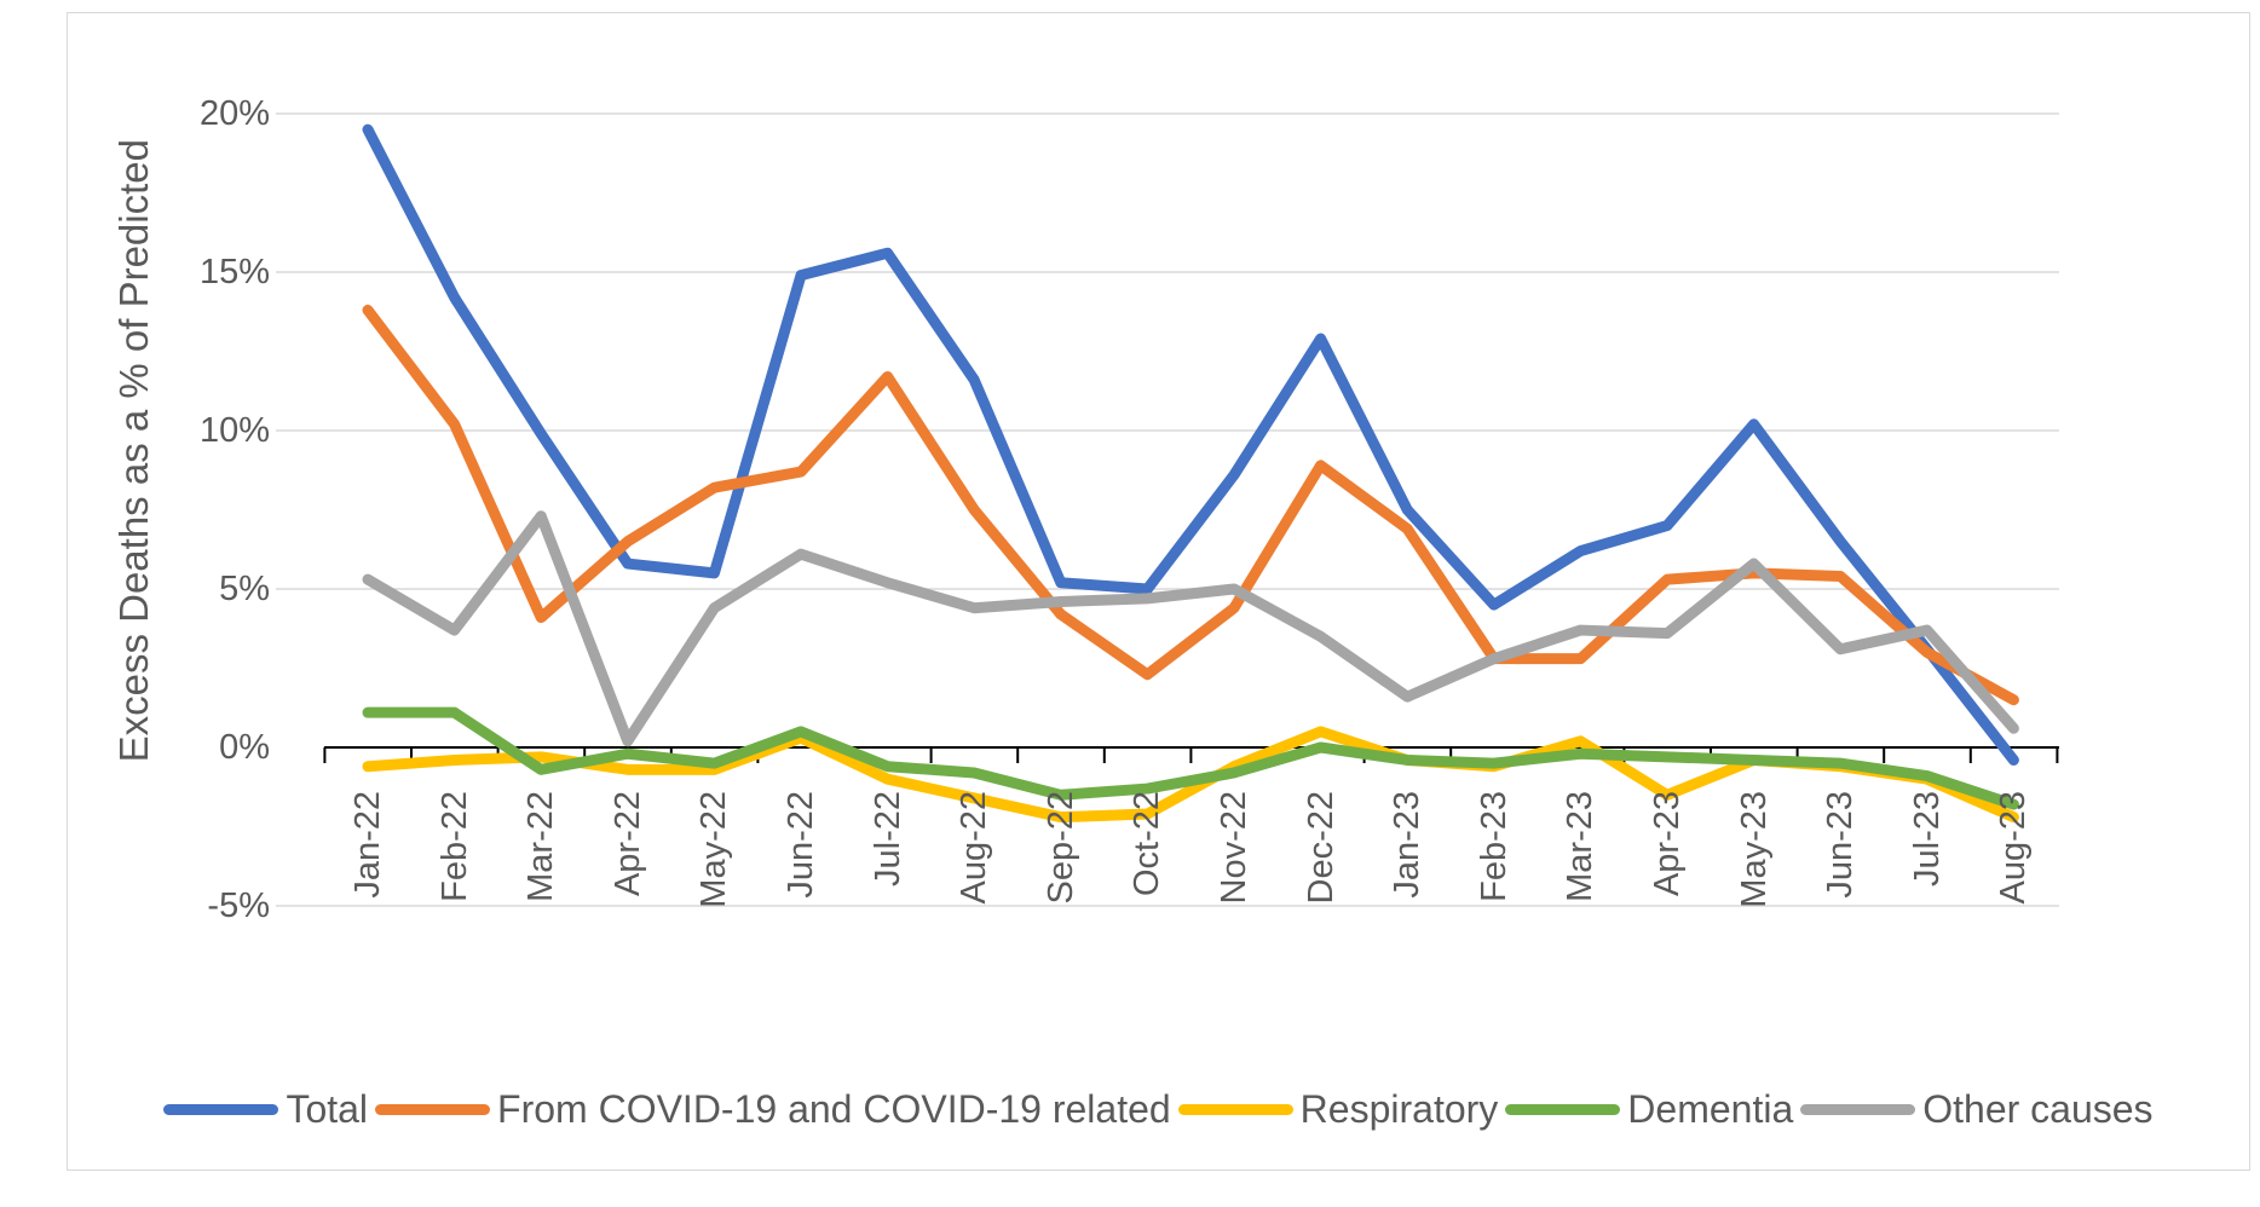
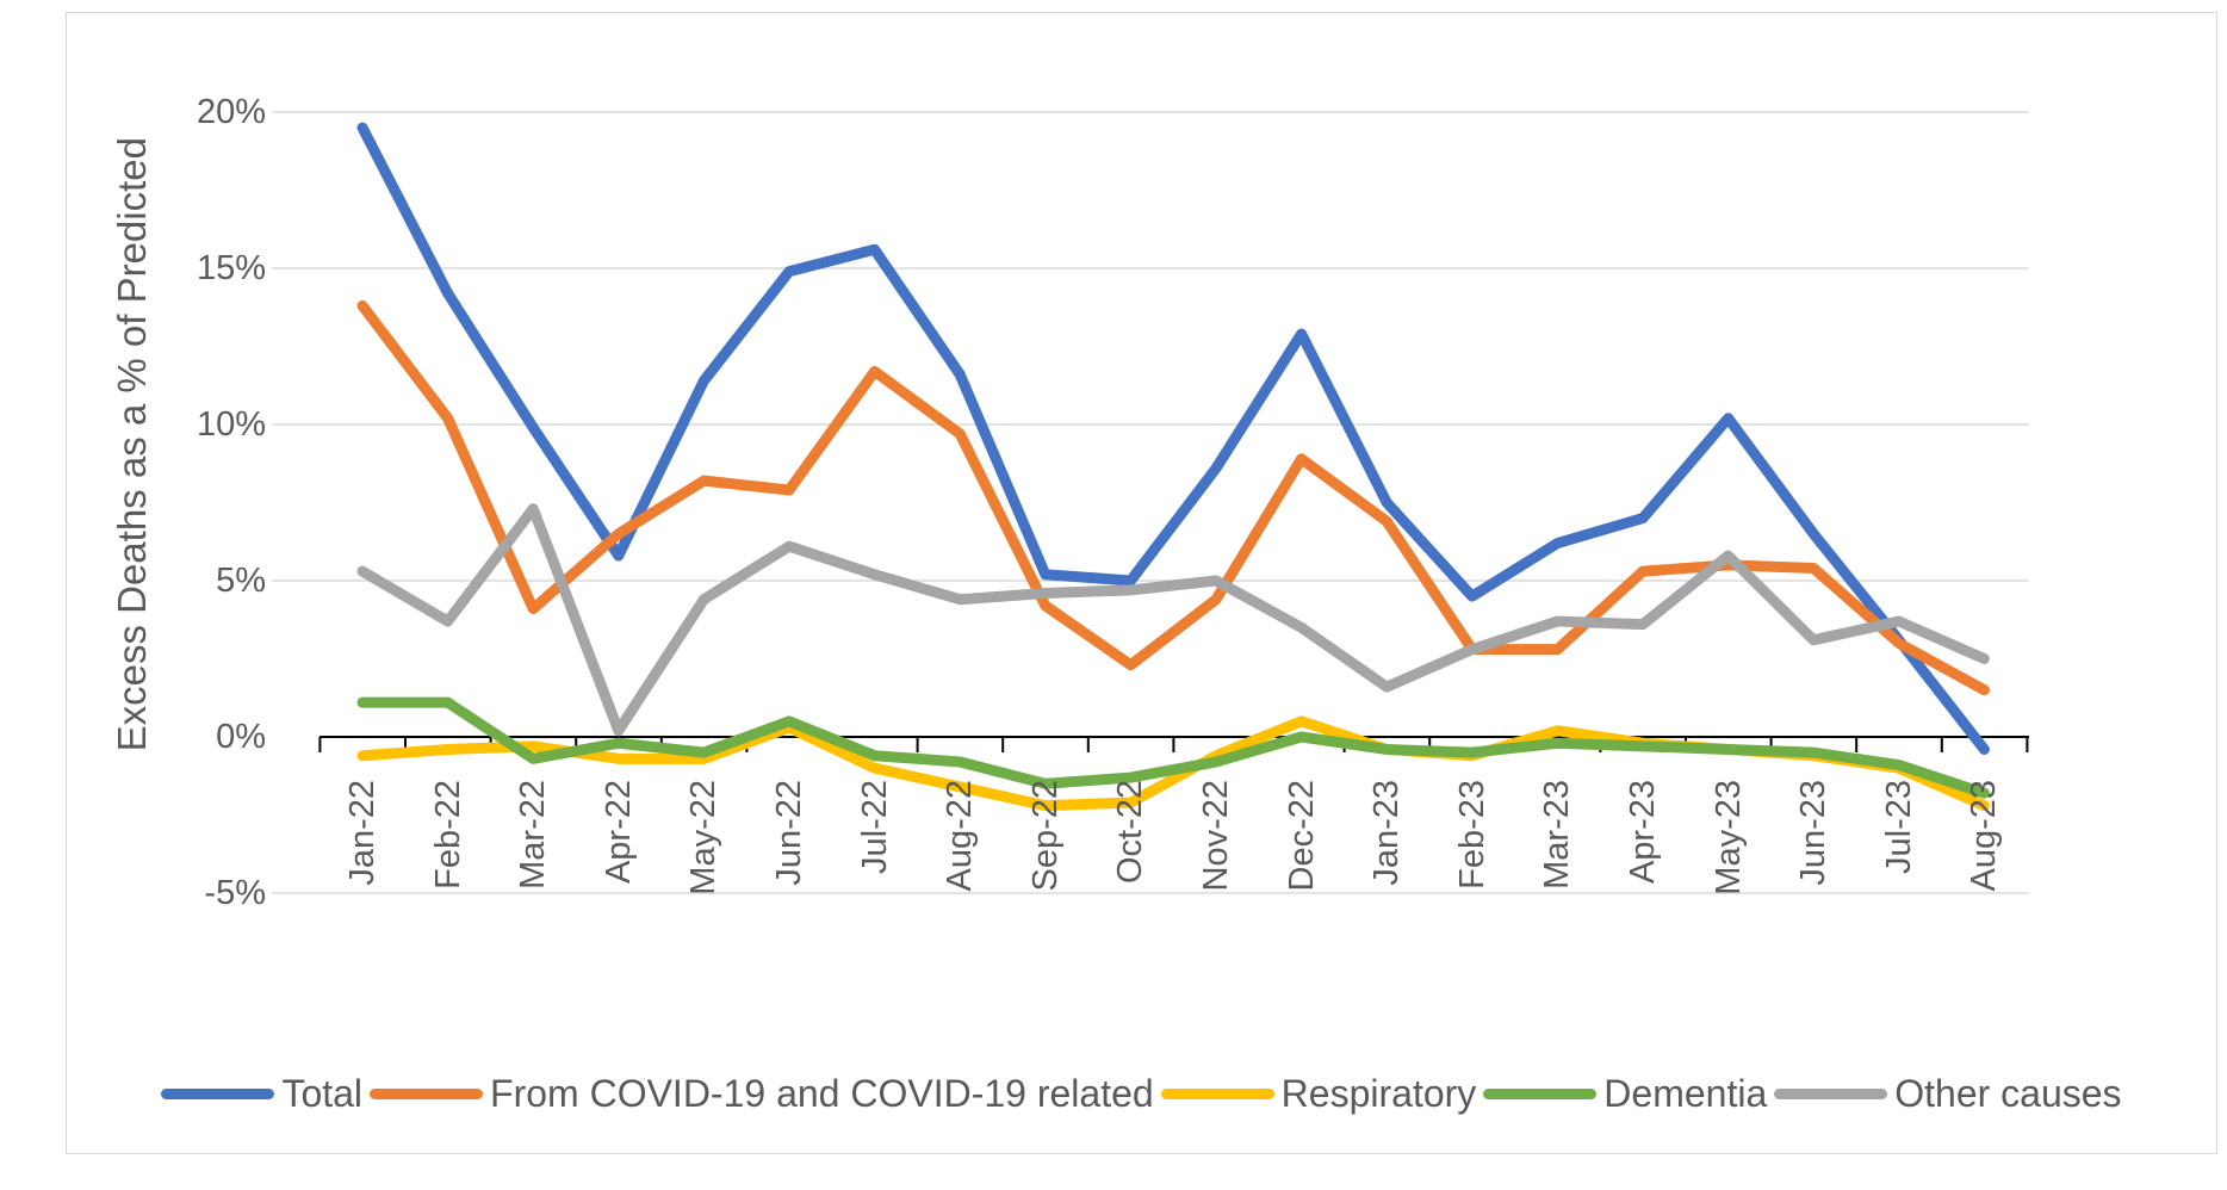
Total/May-22: 5.5% -> 11.4%
From COVID-19 and COVID-19 related/Jun-22: 8.7% -> 7.9%
From COVID-19 and COVID-19 related/Aug-22: 7.5% -> 9.7%
Respiratory/Apr-23: -1.5% -> -0.2%
Other causes/Aug-23: 0.6% -> 2.5%
